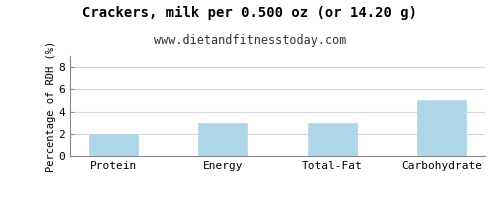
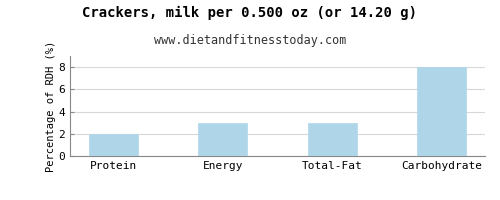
Carbohydrate: 5 -> 8
